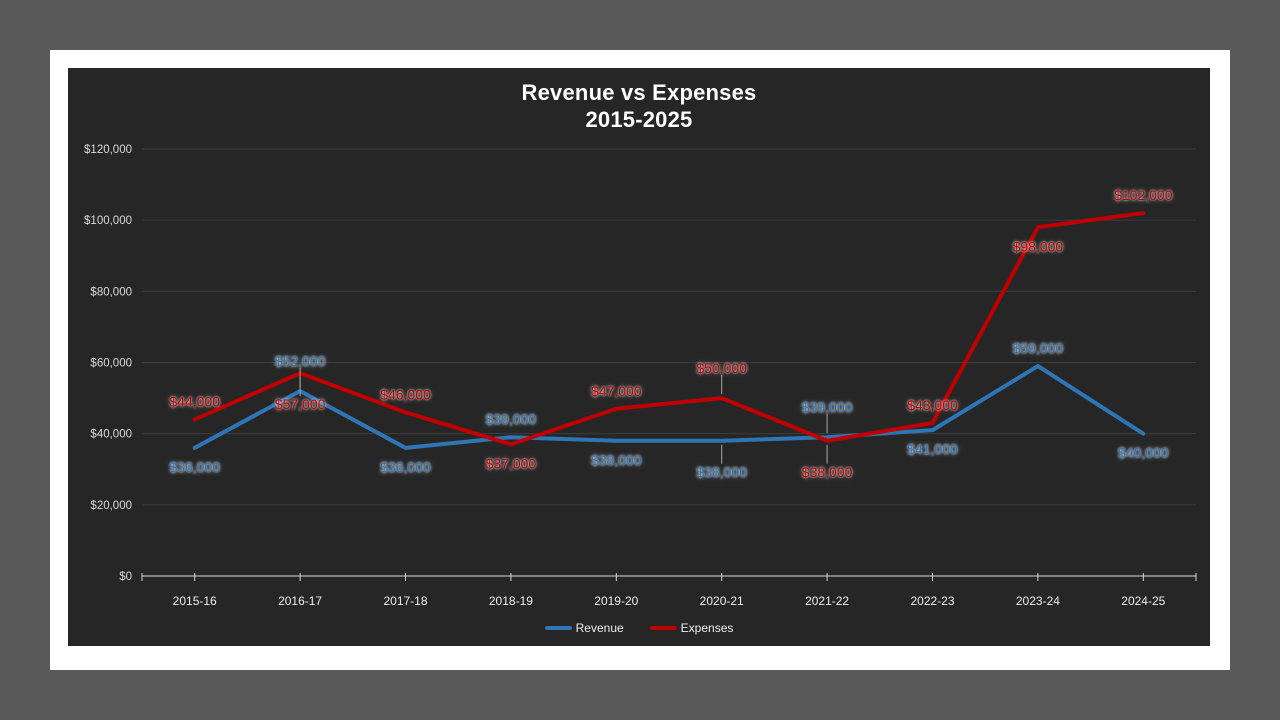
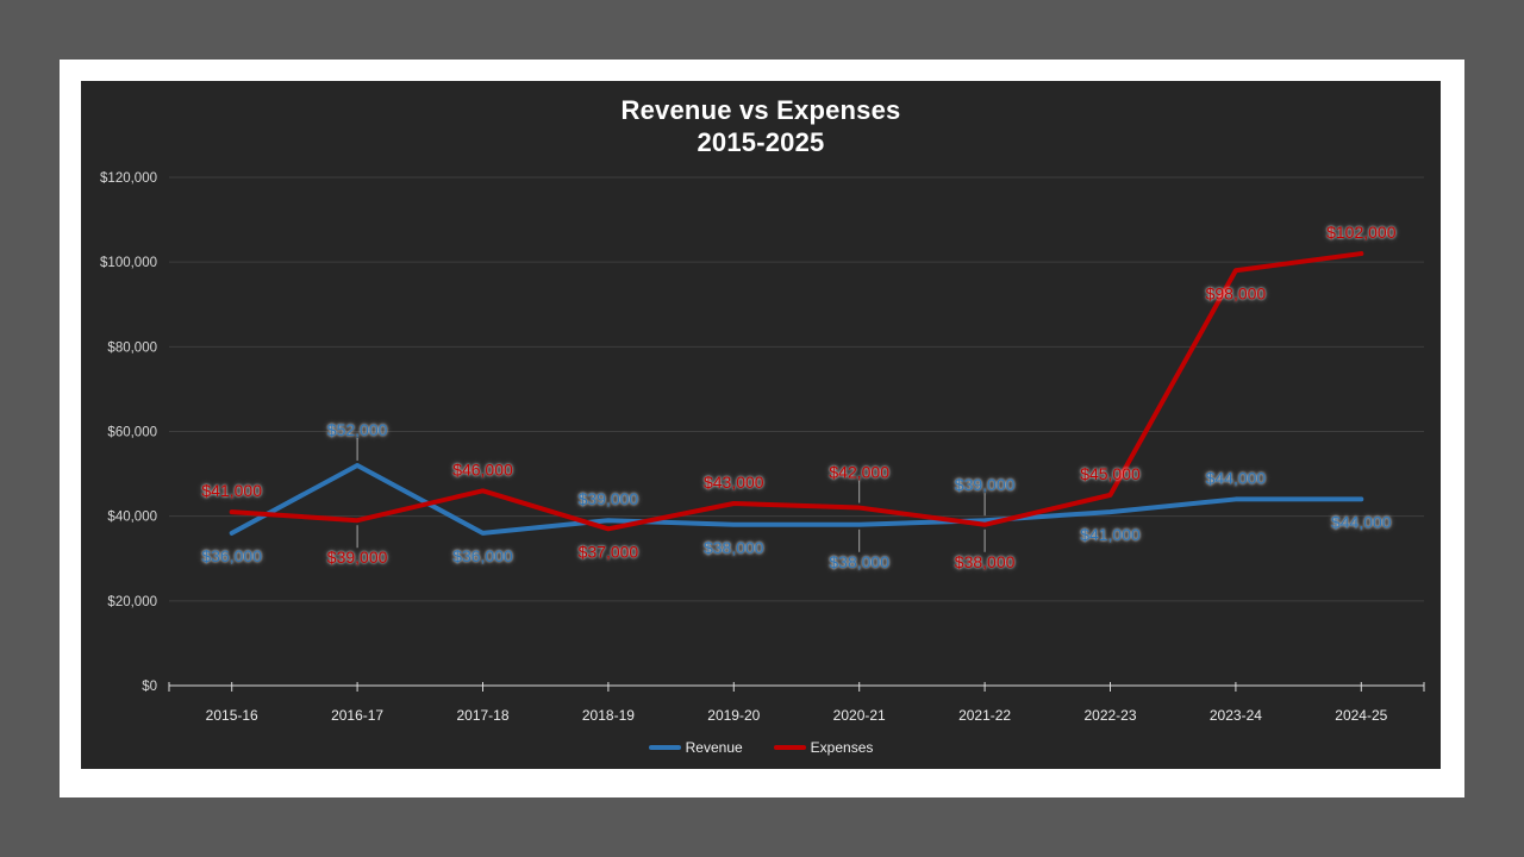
Expenses/2015-16: $44,000 -> $41,000
Expenses/2016-17: $57,000 -> $39,000
Expenses/2019-20: $47,000 -> $43,000
Expenses/2020-21: $50,000 -> $42,000
Expenses/2022-23: $43,000 -> $45,000
Revenue/2023-24: $59,000 -> $44,000
Revenue/2024-25: $40,000 -> $44,000
